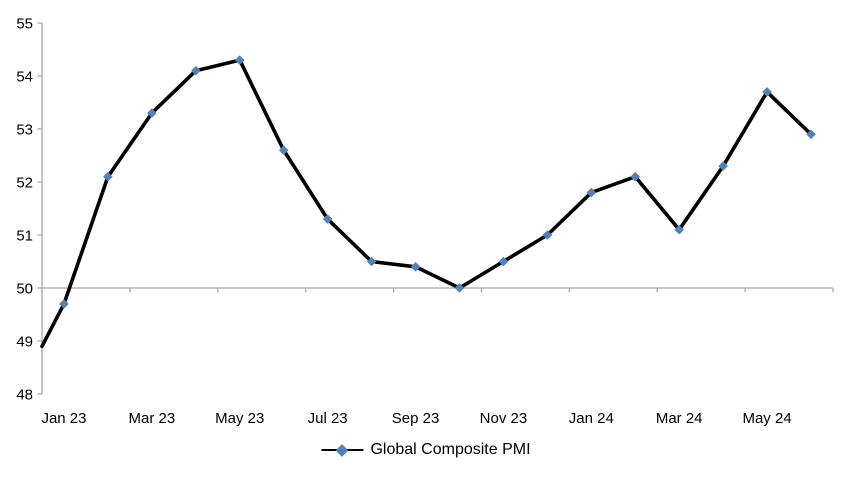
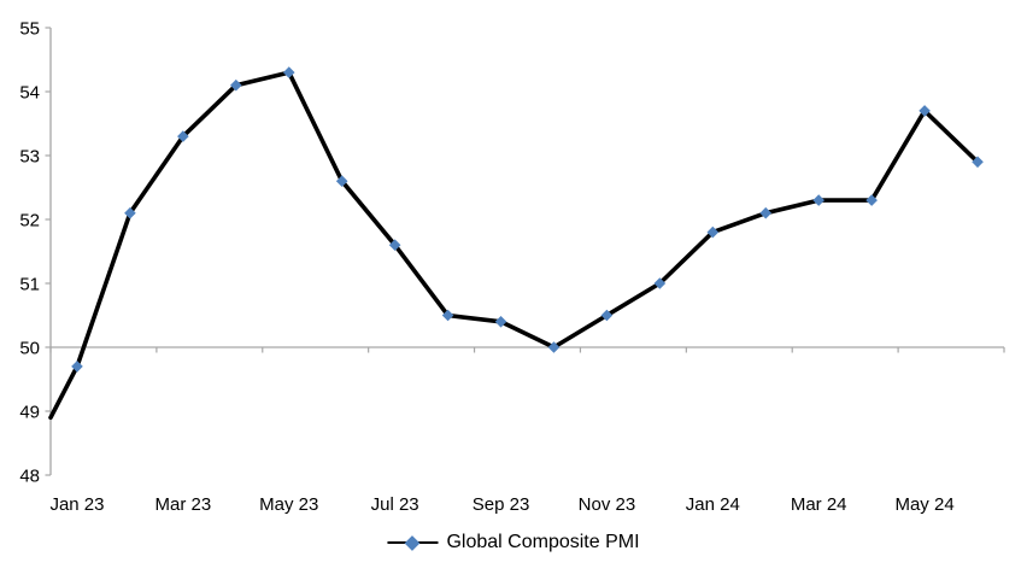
Jul 23: 51.3 -> 51.6
Mar 24: 51.1 -> 52.3
